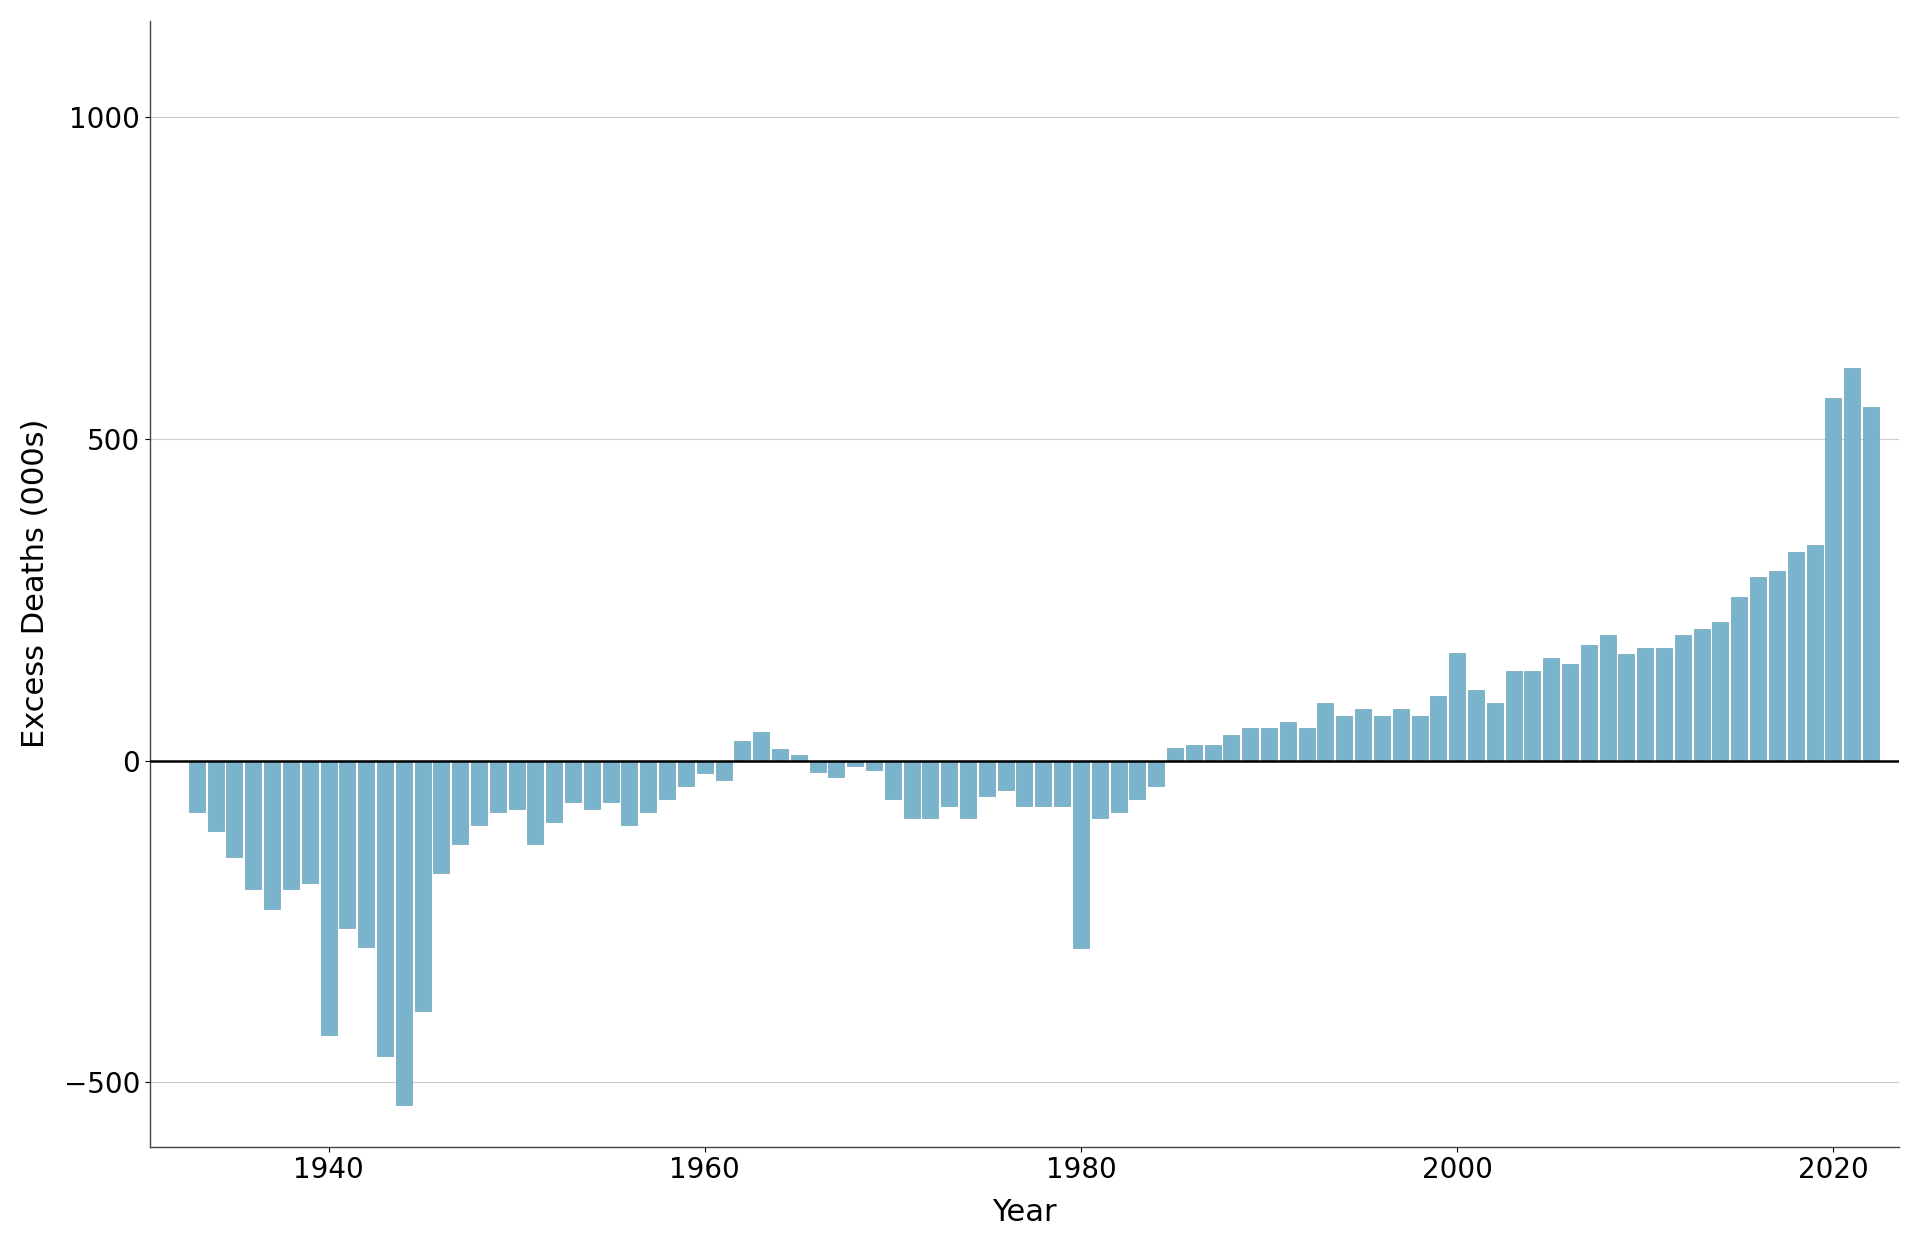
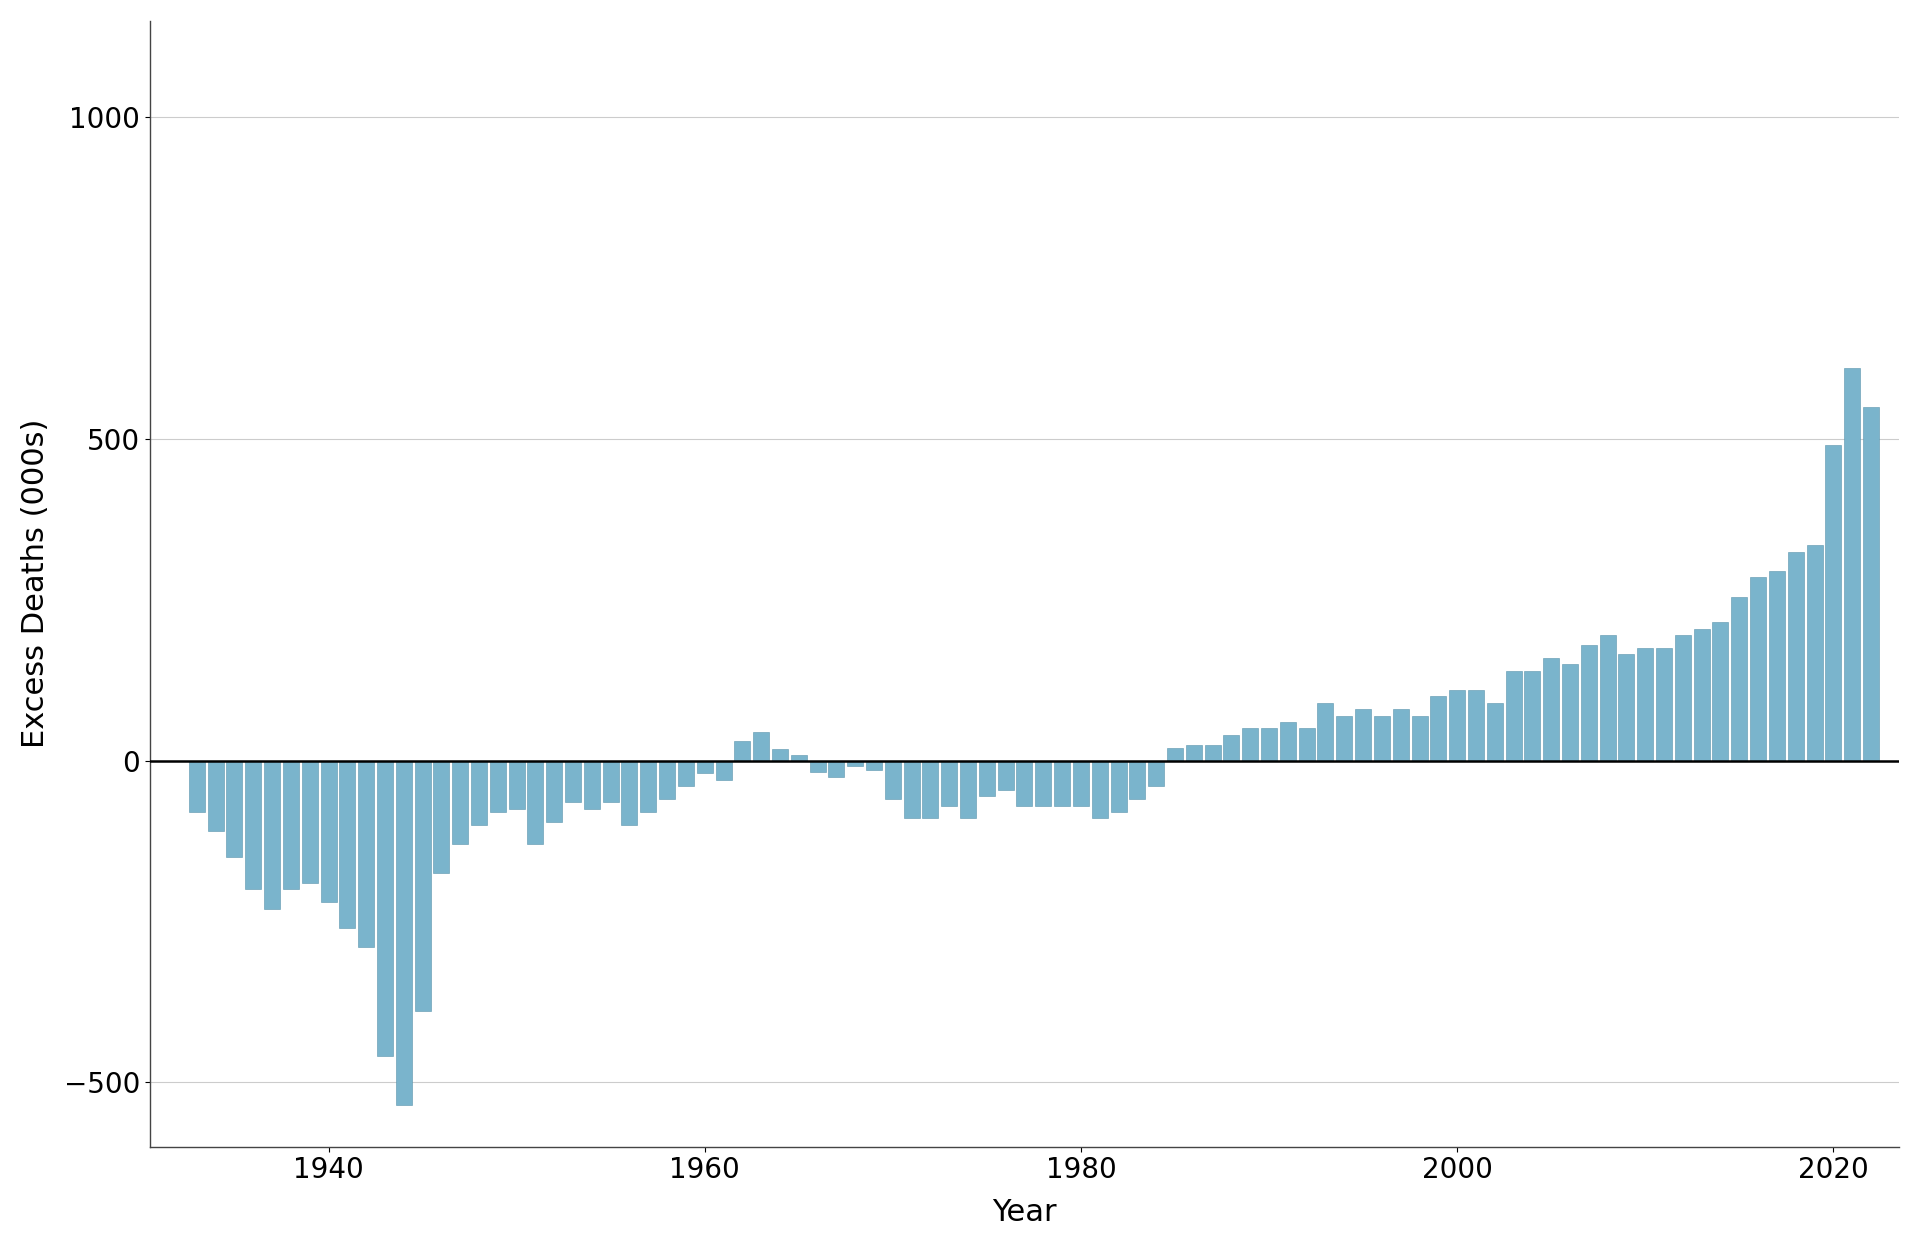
1940: -426 -> -220
1980: -292 -> -70
2000: 168 -> 110
2020: 564 -> 490
